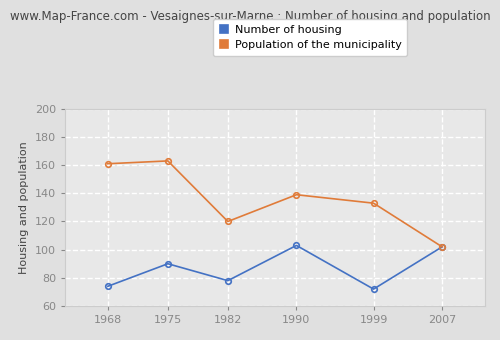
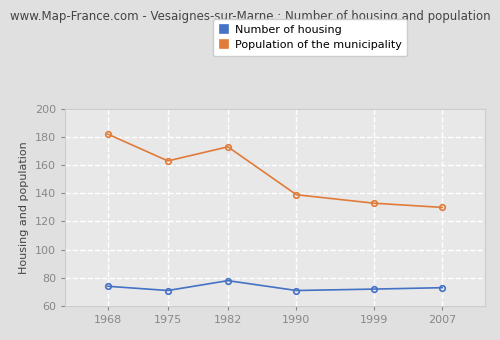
Population of the municipality/1968: 161 -> 182
Number of housing/1975: 90 -> 71
Population of the municipality/1982: 120 -> 173
Number of housing/1990: 103 -> 71
Number of housing/2007: 102 -> 73
Population of the municipality/2007: 102 -> 130
